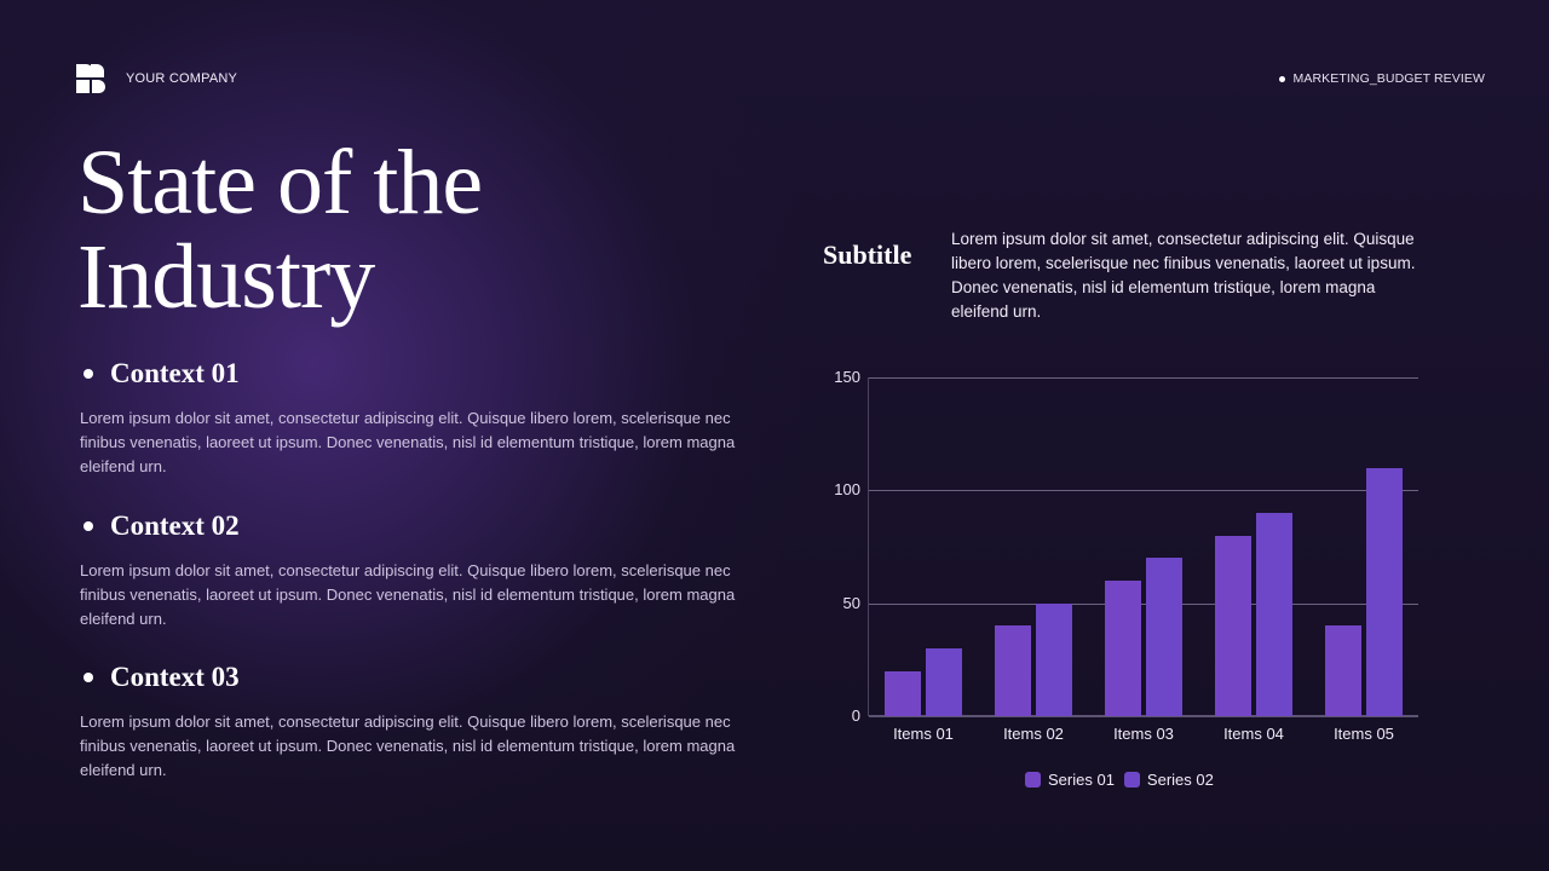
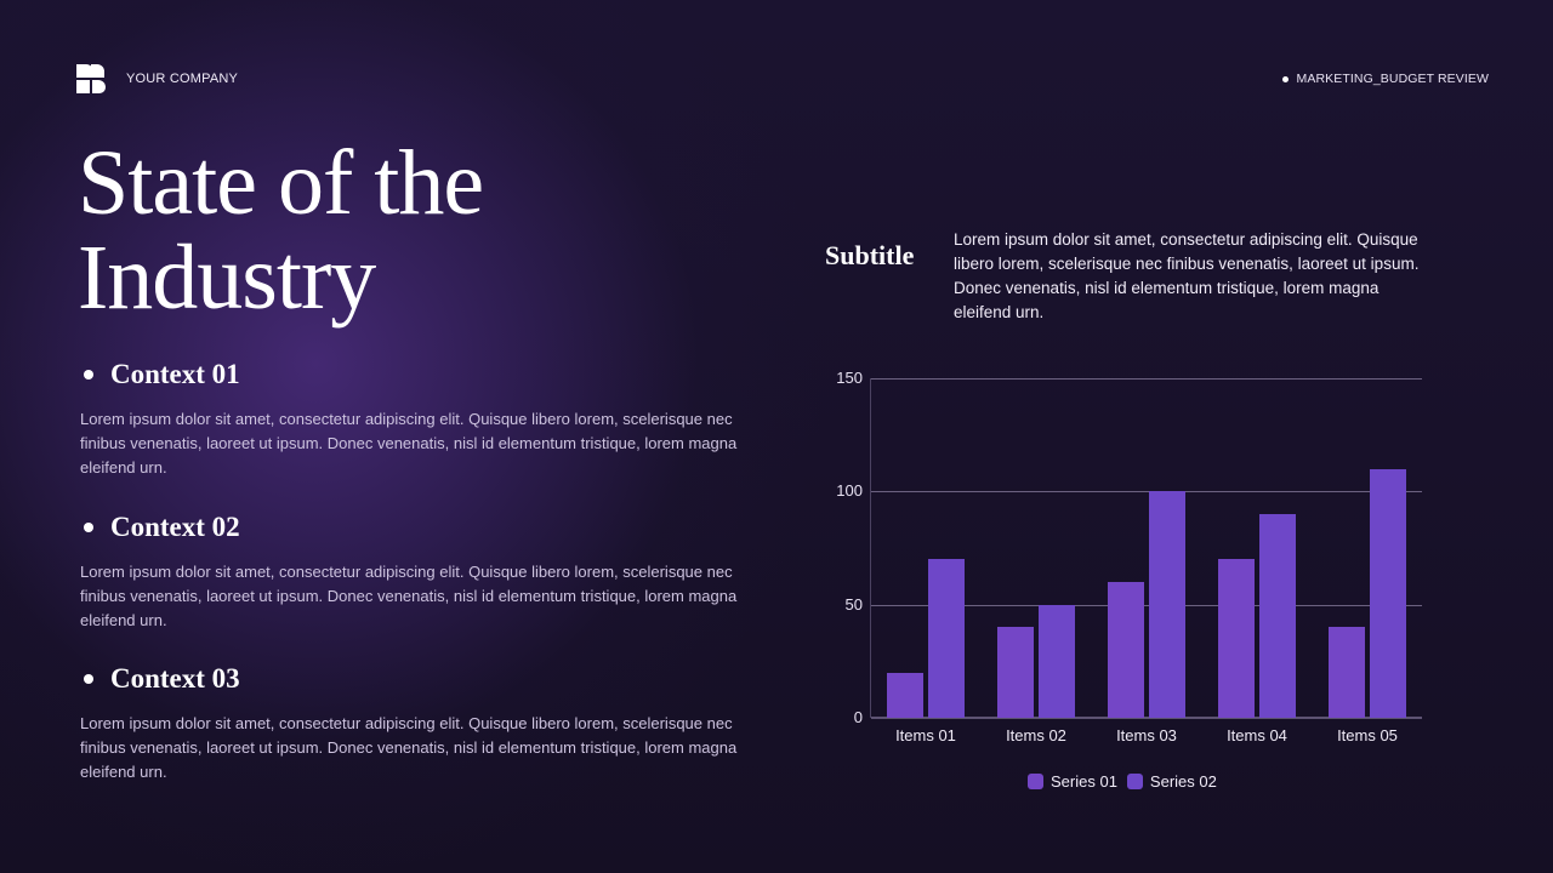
Series 02/Items 01: 30 -> 70
Series 02/Items 03: 70 -> 100
Series 01/Items 04: 80 -> 70
